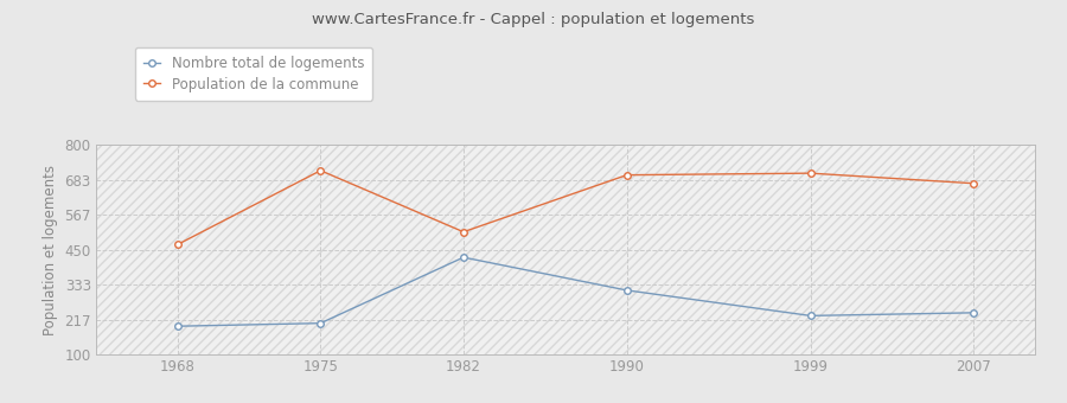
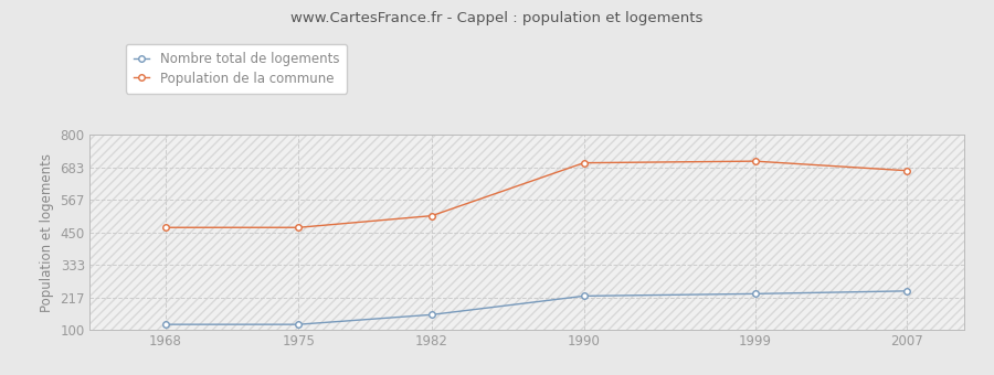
Nombre total de logements/1968: 195 -> 120
Nombre total de logements/1975: 205 -> 120
Population de la commune/1975: 715 -> 468
Nombre total de logements/1982: 425 -> 155
Nombre total de logements/1990: 315 -> 222
